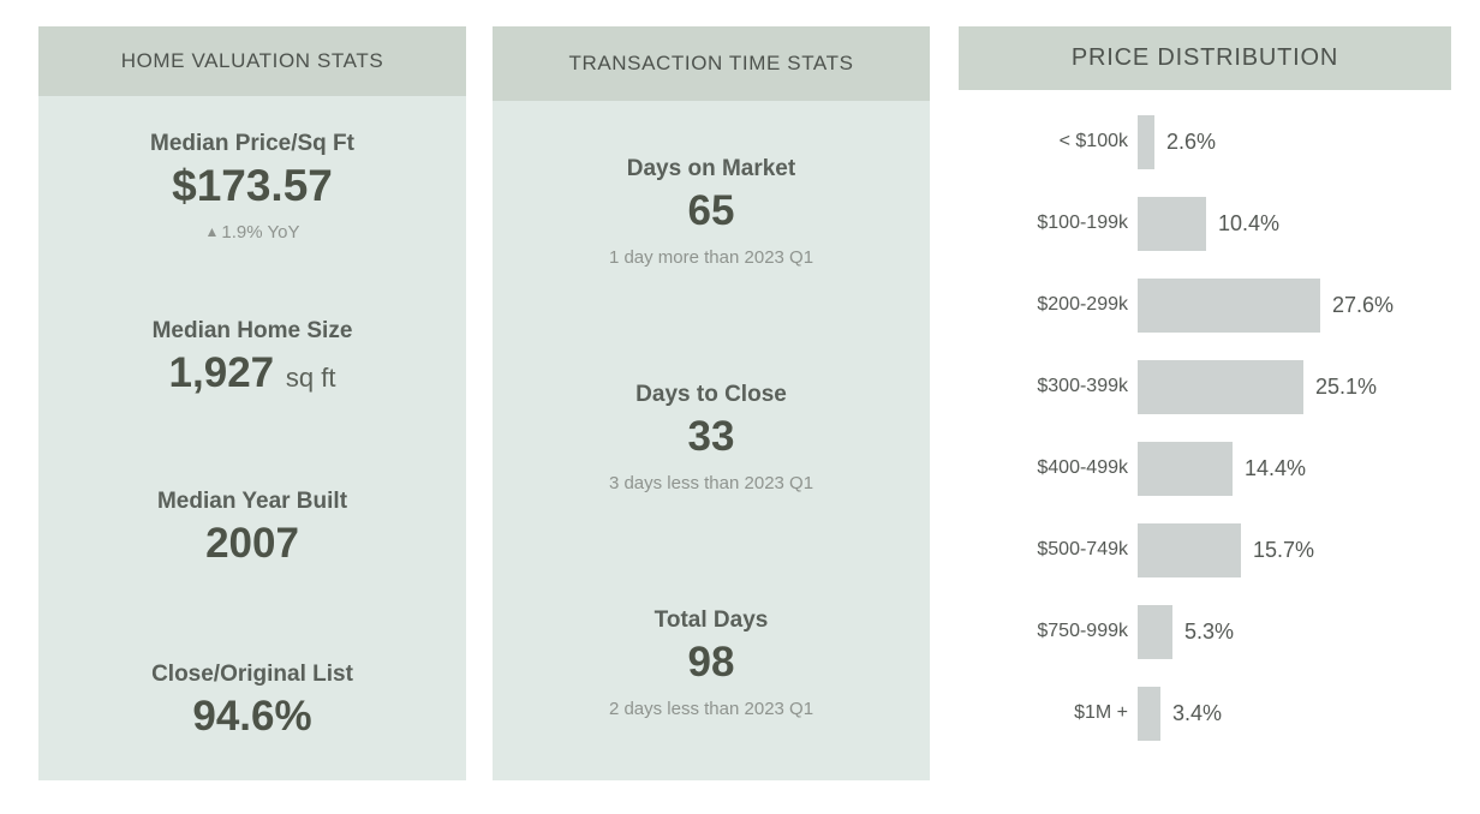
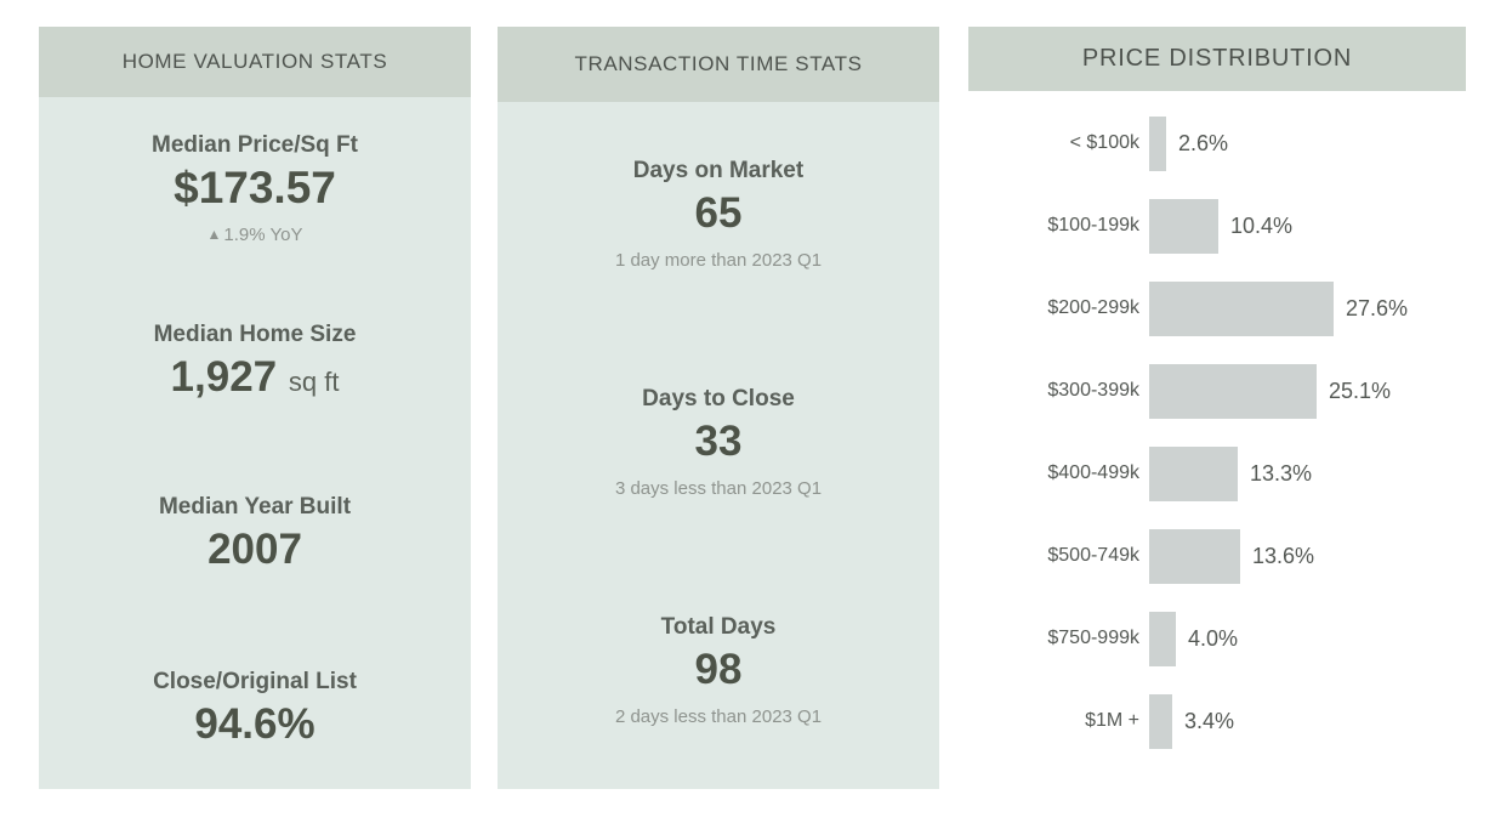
$400-499k: 14.4% -> 13.3%
$500-749k: 15.7% -> 13.6%
$750-999k: 5.3% -> 4.0%
